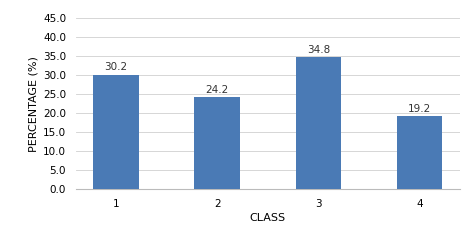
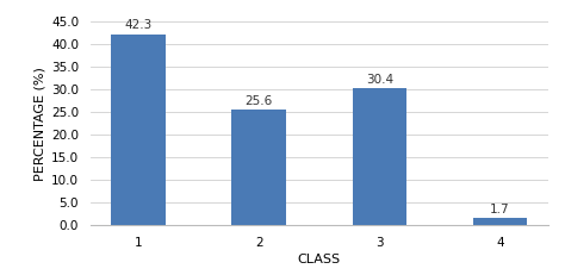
1: 30.2 -> 42.3
2: 24.2 -> 25.6
3: 34.8 -> 30.4
4: 19.2 -> 1.7
